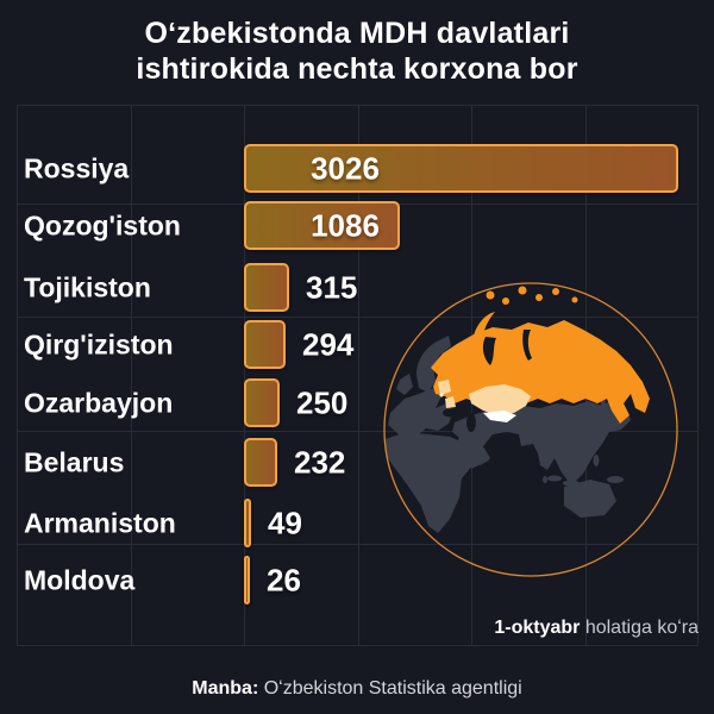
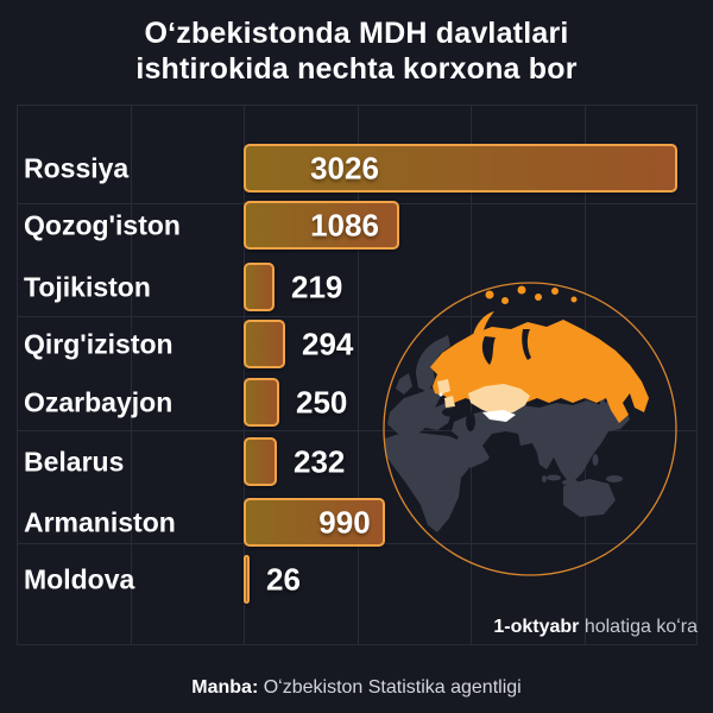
Tojikiston: 315 -> 219
Armaniston: 49 -> 990
